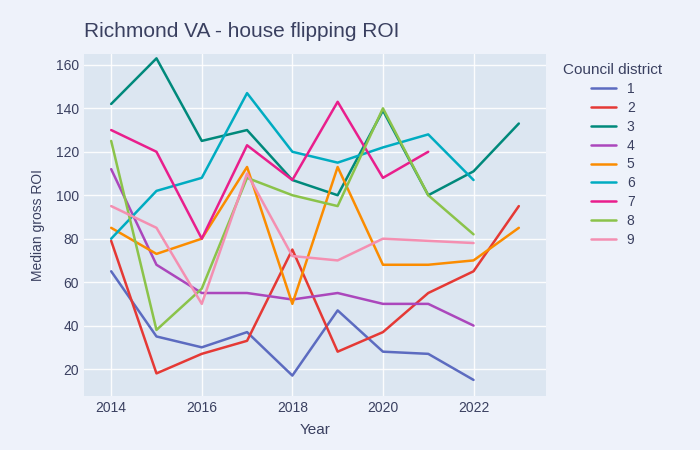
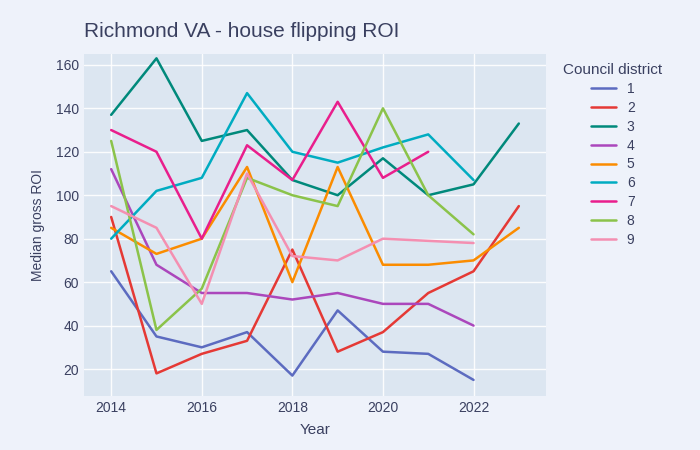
2/2014: 79 -> 90
3/2014: 142 -> 137
5/2018: 50 -> 60
3/2020: 139 -> 117
3/2022: 111 -> 105
